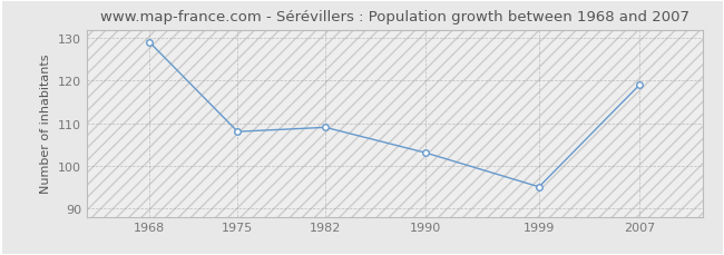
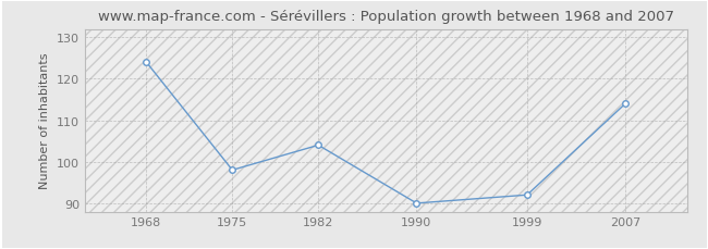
1968: 129 -> 124
1975: 108 -> 98
1982: 109 -> 104
1990: 103 -> 90
1999: 95 -> 92
2007: 119 -> 114
